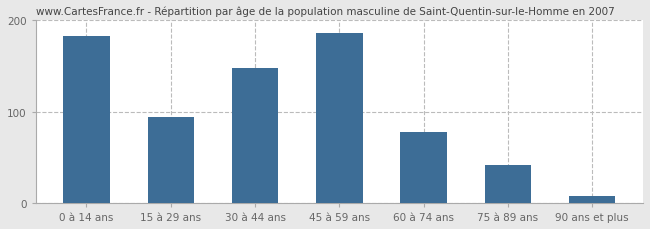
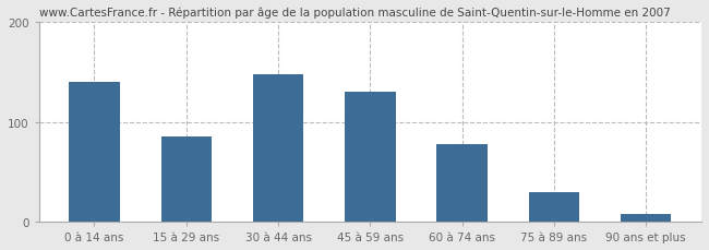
0 à 14 ans: 182 -> 140
15 à 29 ans: 94 -> 85
45 à 59 ans: 186 -> 130
75 à 89 ans: 42 -> 30
